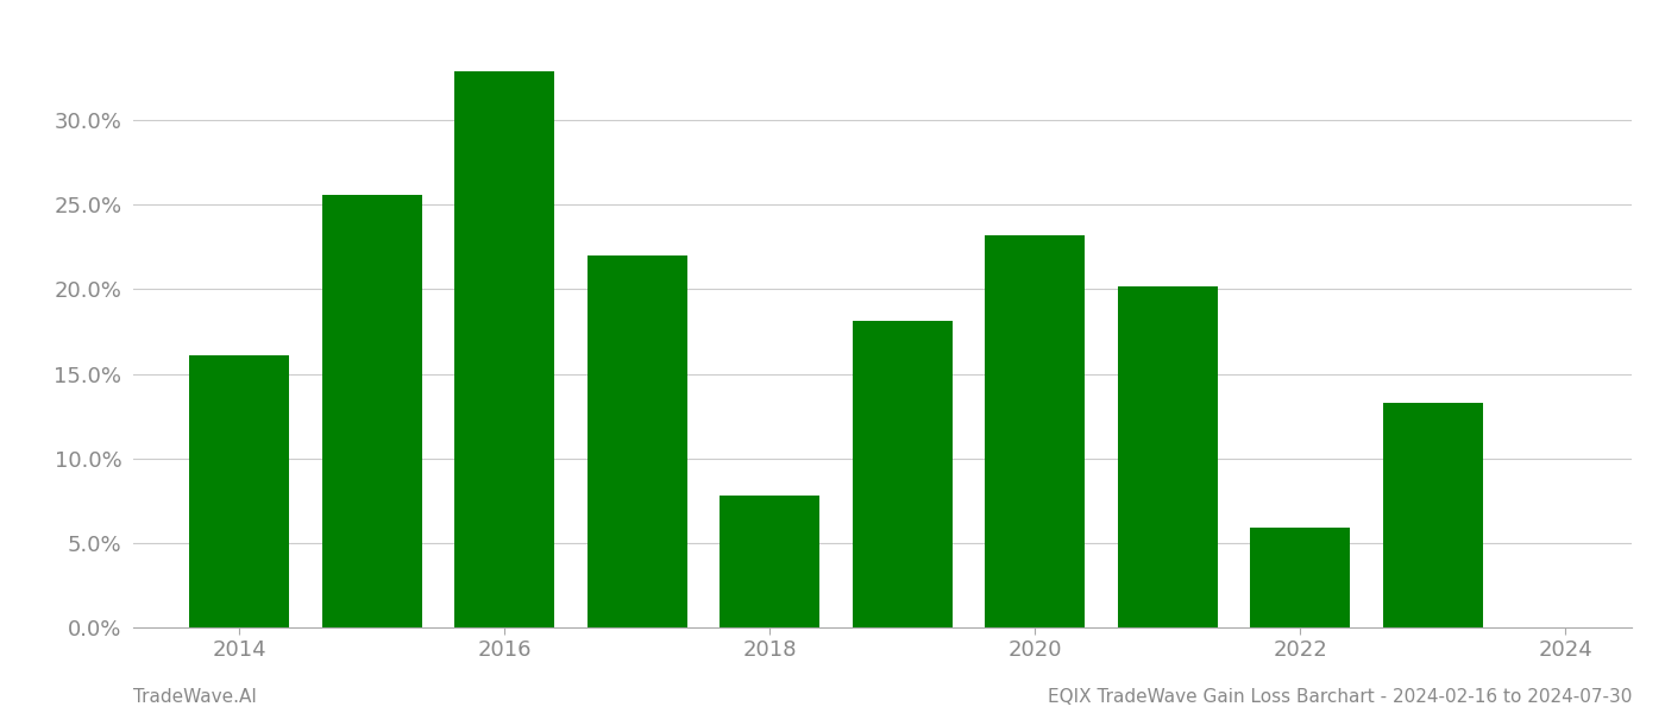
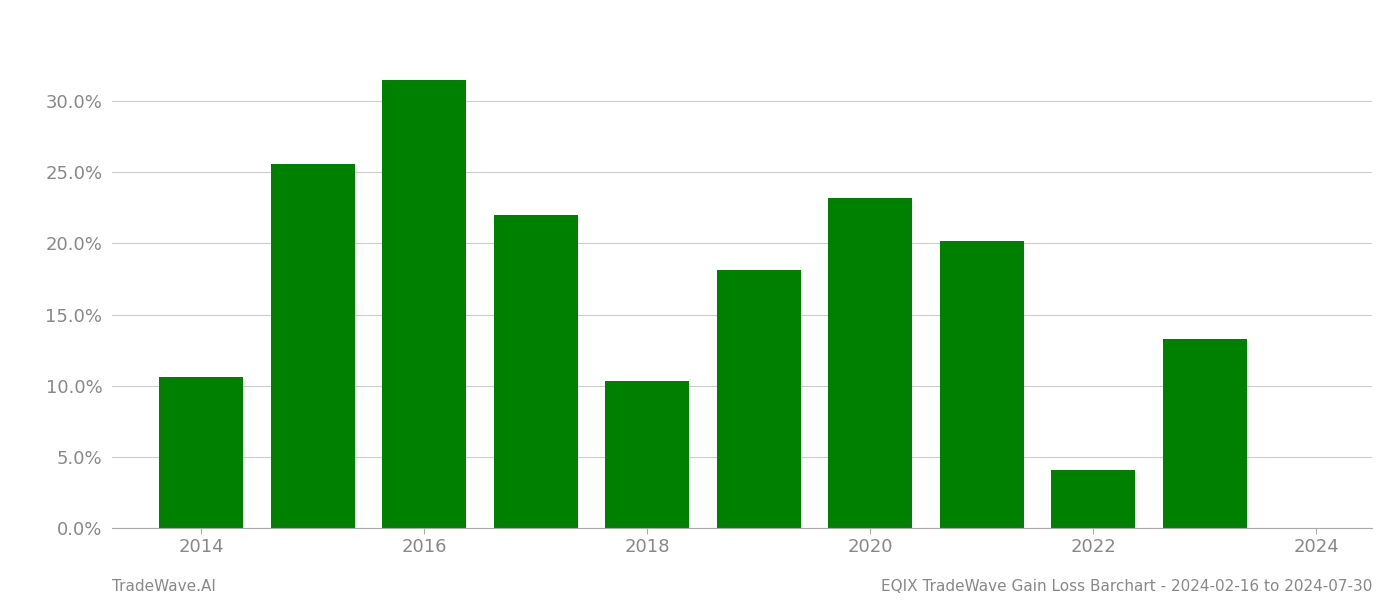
2014: 16.1% -> 10.6%
2016: 32.9% -> 31.5%
2018: 7.8% -> 10.3%
2022: 5.9% -> 4.1%
